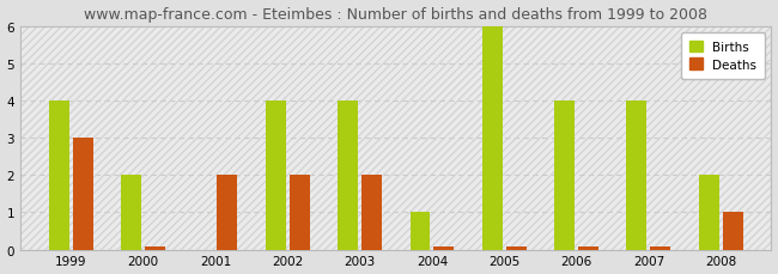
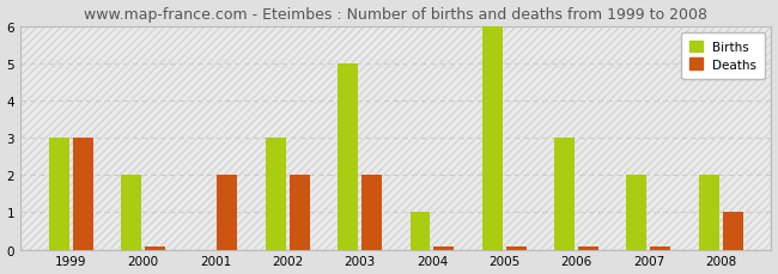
Births/1999: 4 -> 3
Births/2002: 4 -> 3
Births/2003: 4 -> 5
Births/2006: 4 -> 3
Births/2007: 4 -> 2
